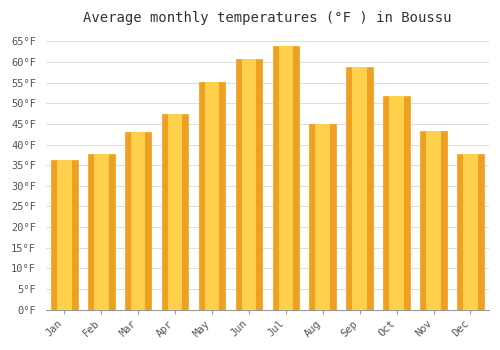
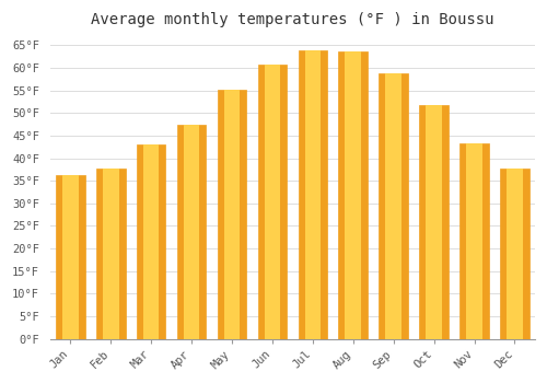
Aug: 45.0°F -> 63.7°F
